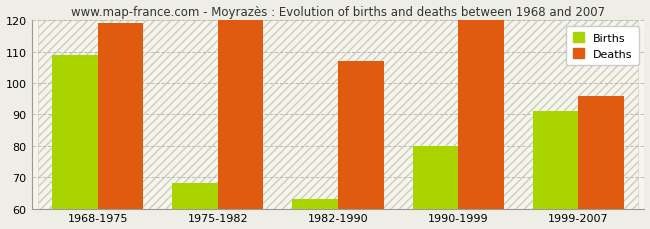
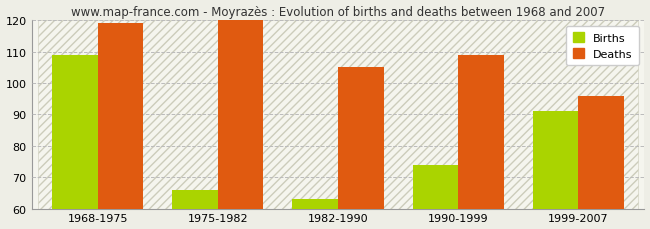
Births/1975-1982: 68 -> 66
Deaths/1982-1990: 107 -> 105
Births/1990-1999: 80 -> 74
Deaths/1990-1999: 120 -> 109
